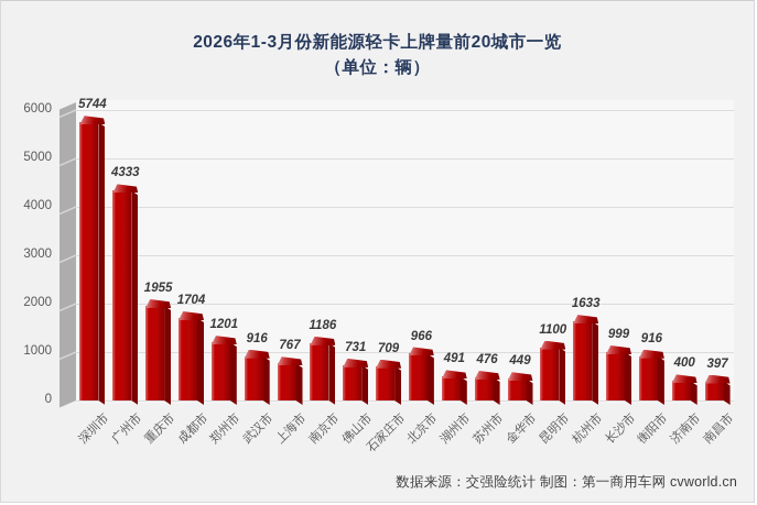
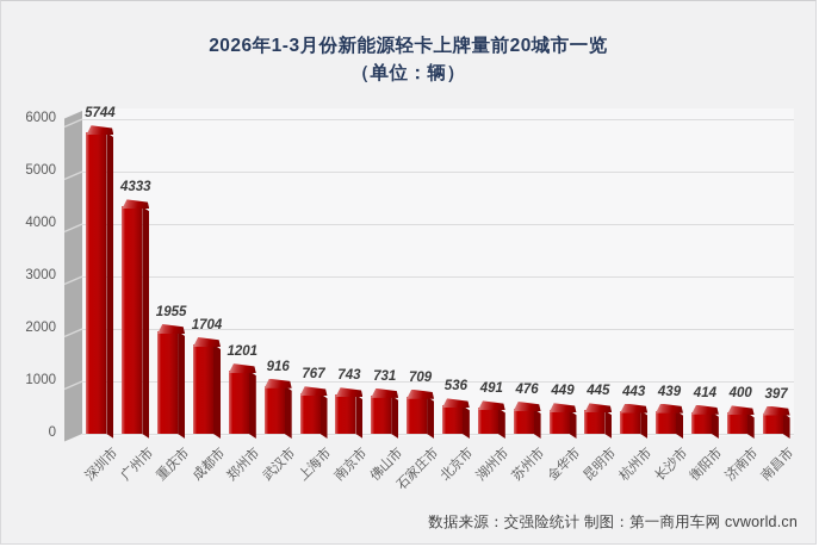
南京市: 1186 -> 743
北京市: 966 -> 536
昆明市: 1100 -> 445
杭州市: 1633 -> 443
长沙市: 999 -> 439
衡阳市: 916 -> 414
